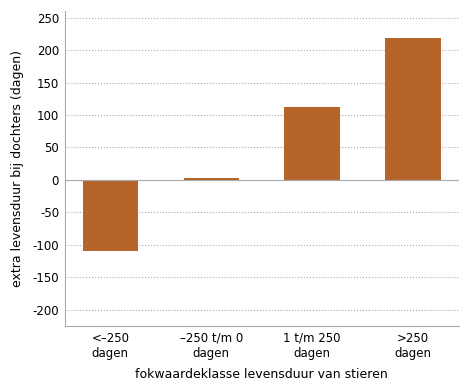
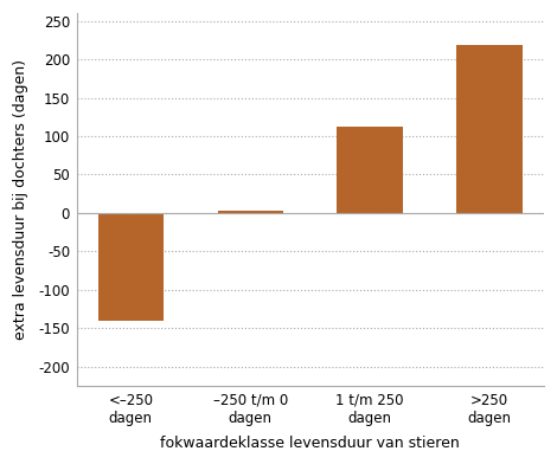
<–250 dagen: -110 -> -140
